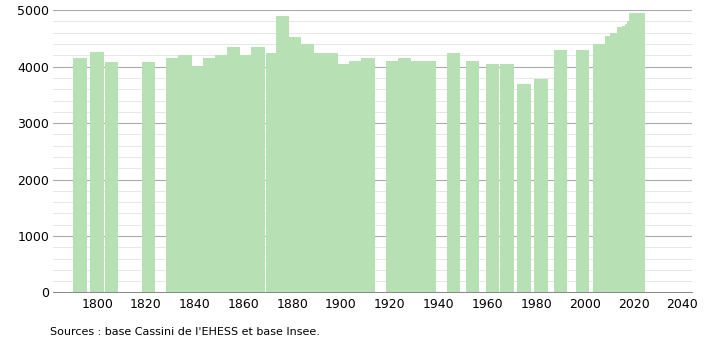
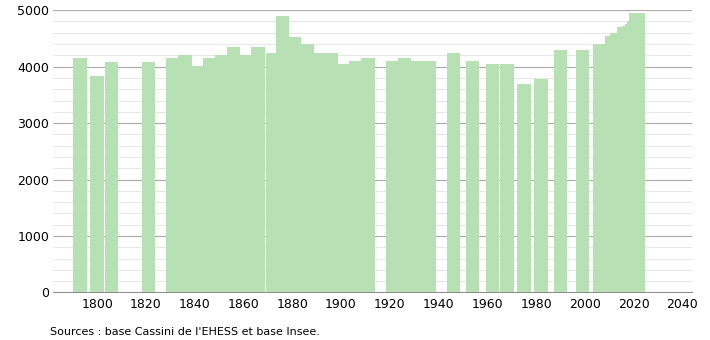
1800: 4260 -> 3840
